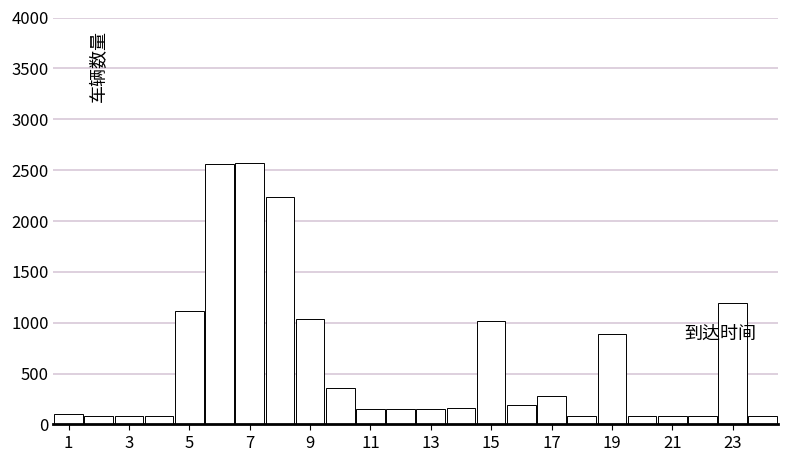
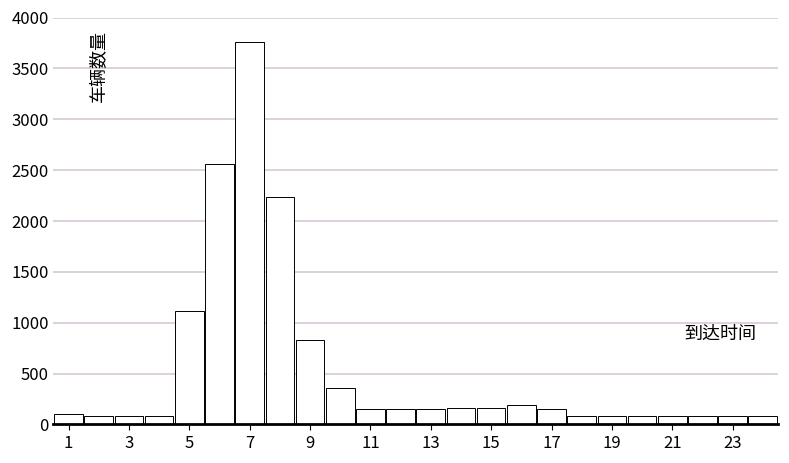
7: 2570 -> 3760
9: 1040 -> 830
15: 1020 -> 160
17: 280 -> 160
19: 890 -> 80
23: 1190 -> 80
